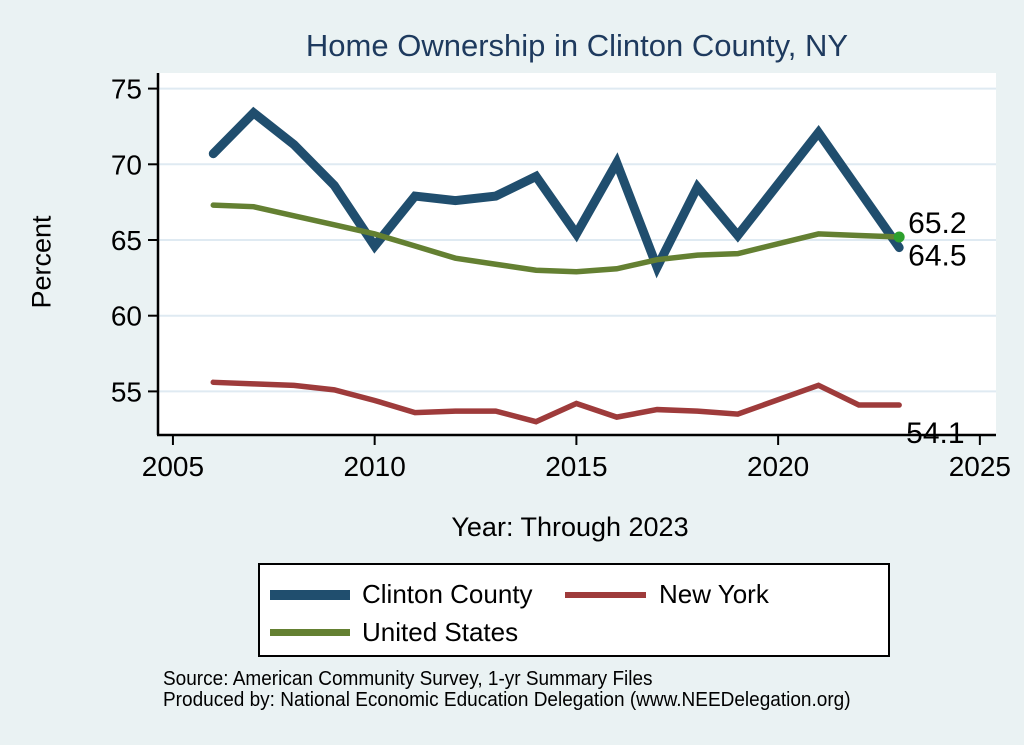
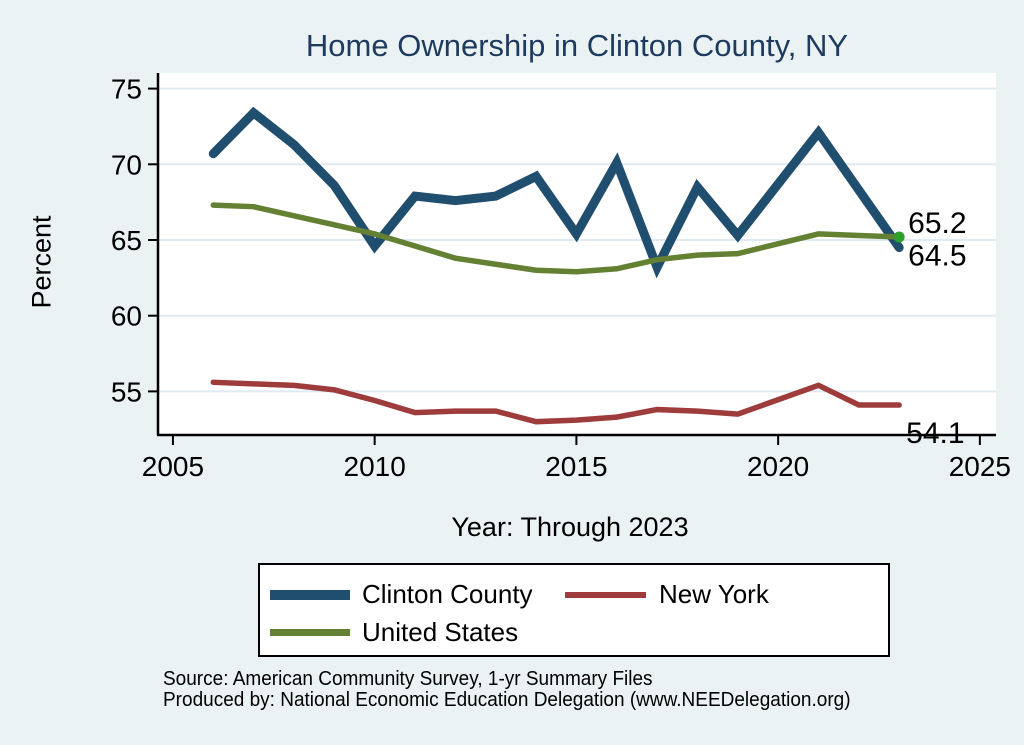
New York/2015: 54.2 -> 53.1
